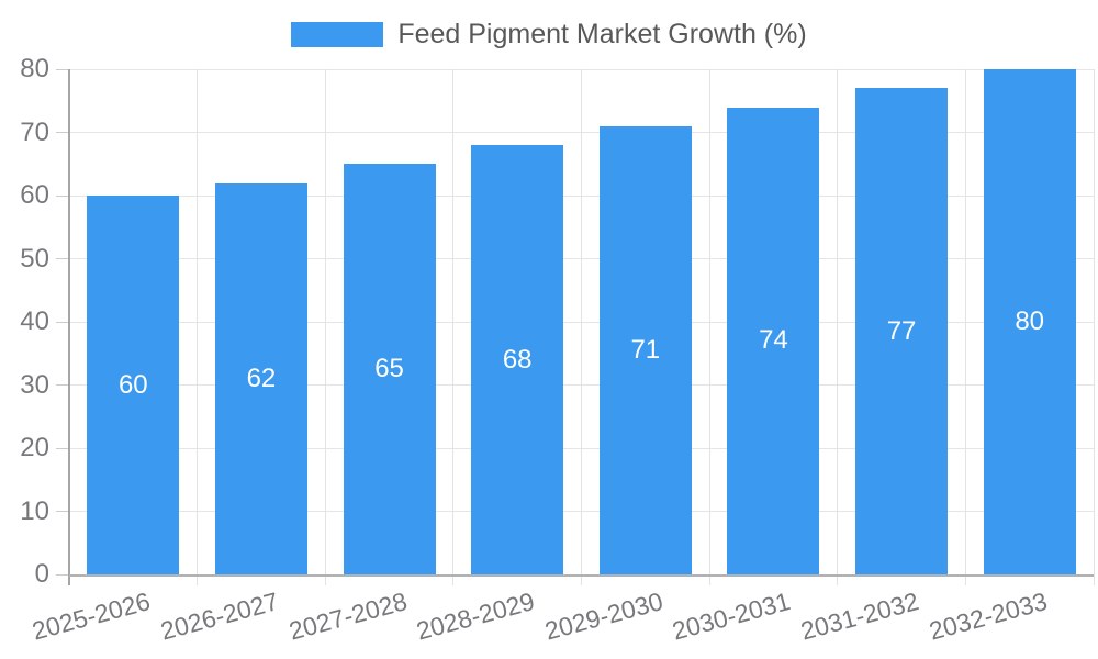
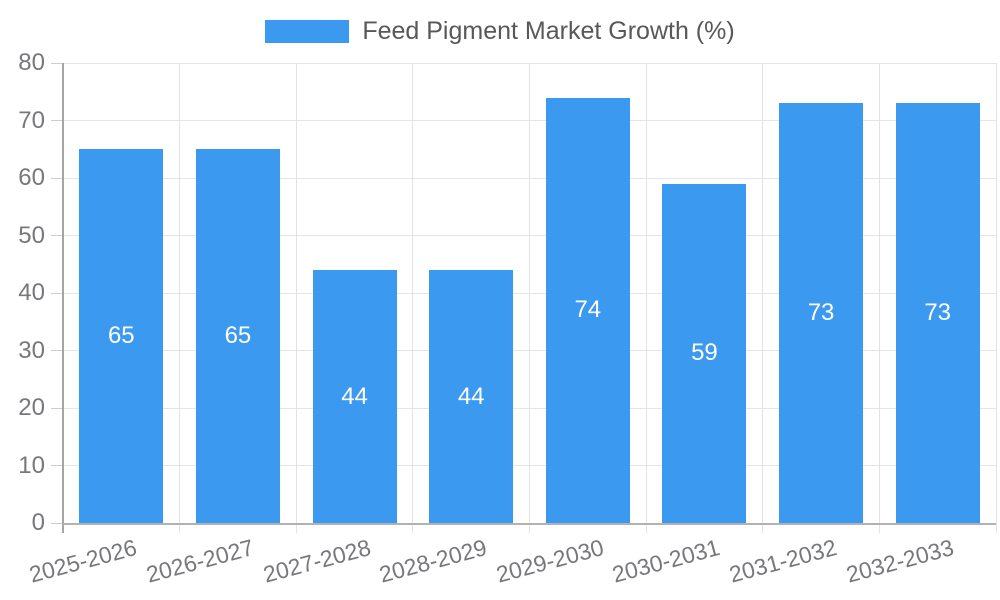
2025-2026: 60 -> 65
2026-2027: 62 -> 65
2027-2028: 65 -> 44
2028-2029: 68 -> 44
2029-2030: 71 -> 74
2030-2031: 74 -> 59
2031-2032: 77 -> 73
2032-2033: 80 -> 73
